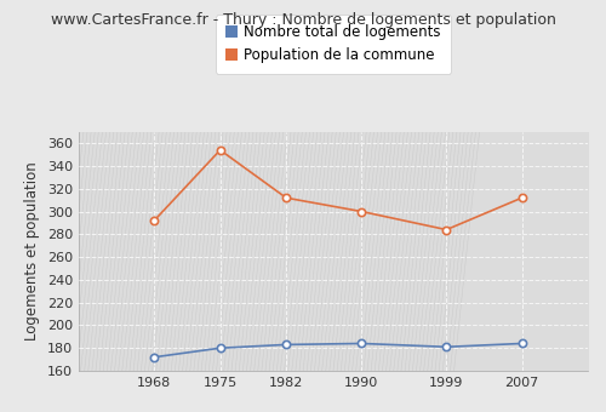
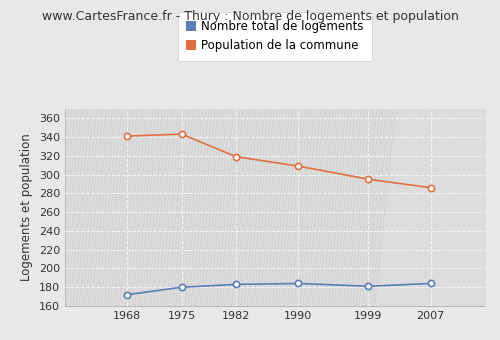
Population de la commune/1968: 292 -> 341
Population de la commune/1975: 354 -> 343
Population de la commune/1982: 312 -> 319
Population de la commune/1990: 300 -> 309
Population de la commune/1999: 284 -> 295
Population de la commune/2007: 312 -> 286
